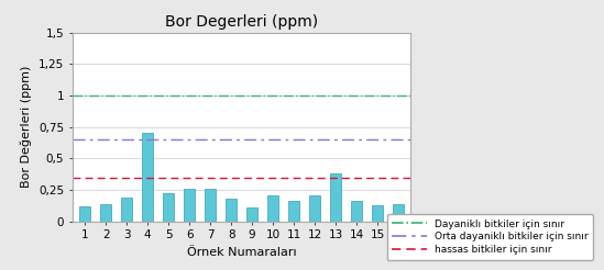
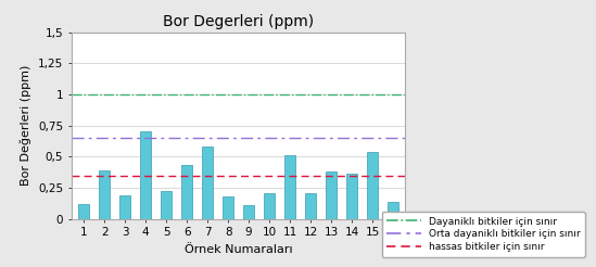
2: 0,14 -> 0,39
6: 0,26 -> 0,43
7: 0,26 -> 0,58
11: 0,16 -> 0,51
14: 0,16 -> 0,36
15: 0,13 -> 0,54
